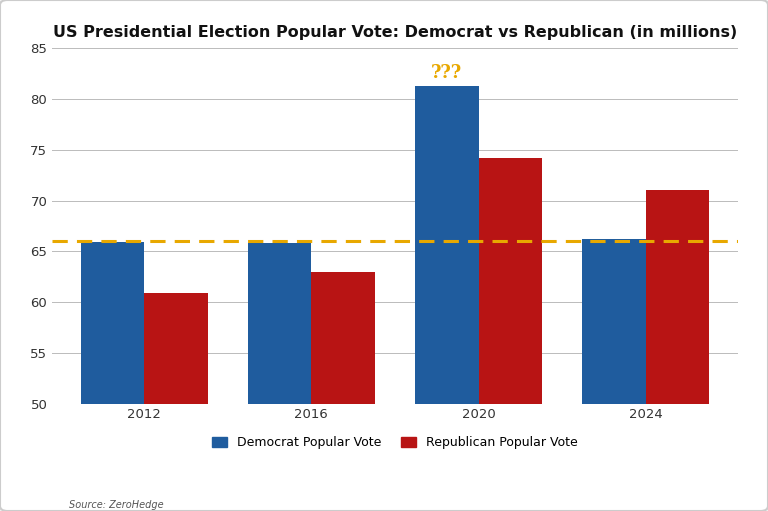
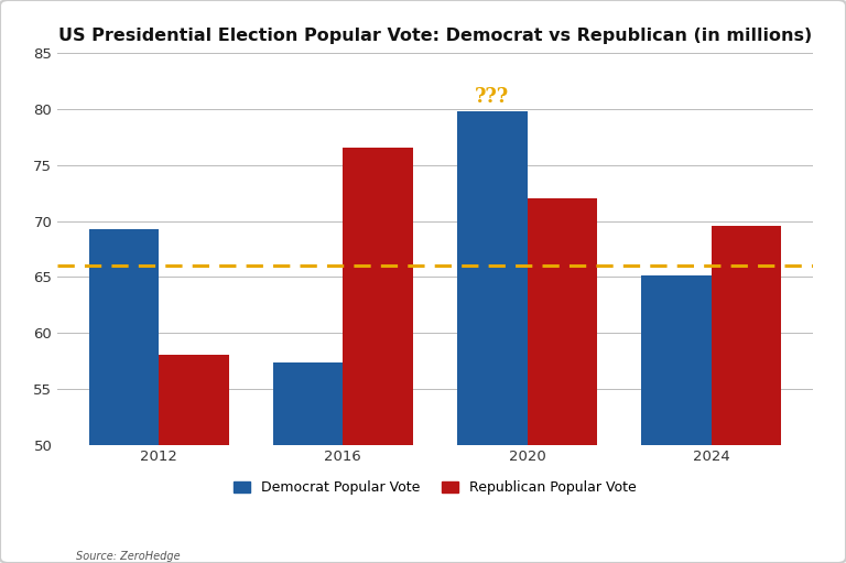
Democrat Popular Vote/2012: 65.9 -> 69.3
Republican Popular Vote/2012: 60.9 -> 58.0
Democrat Popular Vote/2016: 65.8 -> 57.3
Republican Popular Vote/2016: 63.0 -> 76.6
Democrat Popular Vote/2020: 81.3 -> 79.8
Republican Popular Vote/2020: 74.2 -> 72.0
Democrat Popular Vote/2024: 66.2 -> 65.1
Republican Popular Vote/2024: 71.0 -> 69.6
